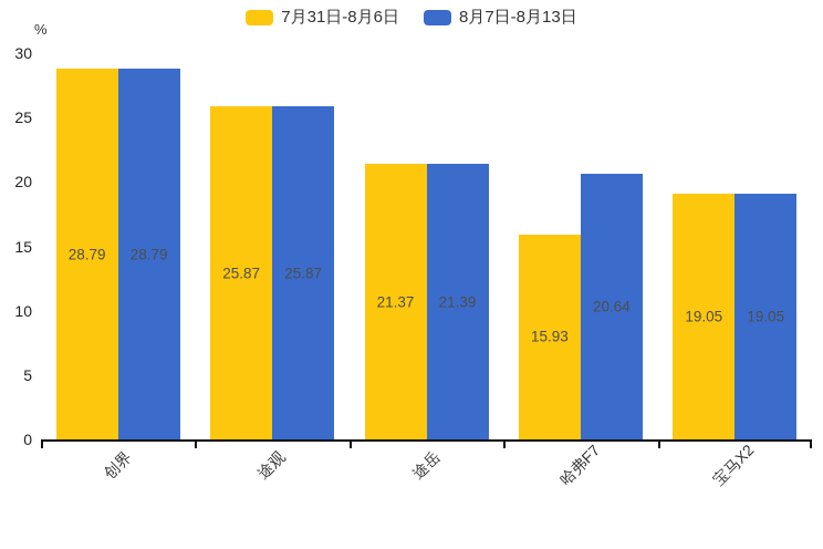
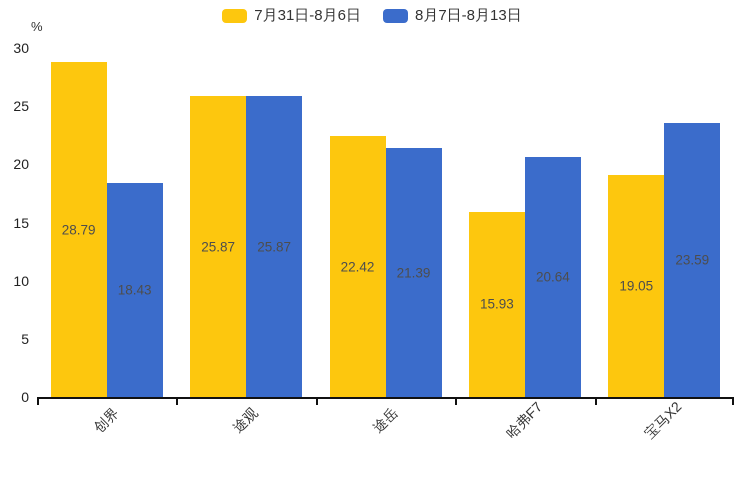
8月7日-8月13日/创界: 28.79 -> 18.43
7月31日-8月6日/途岳: 21.37 -> 22.42
8月7日-8月13日/宝马X2: 19.05 -> 23.59
